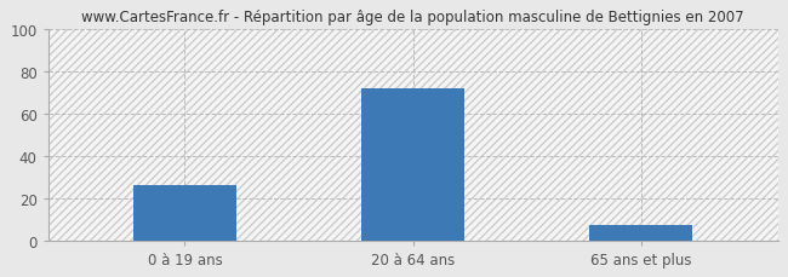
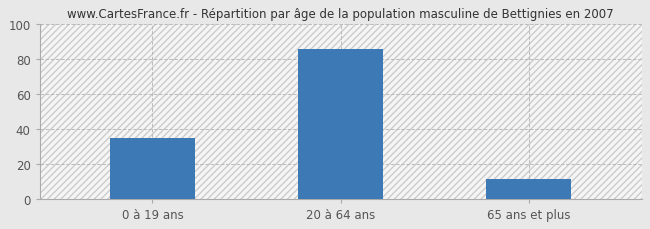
0 à 19 ans: 26 -> 35
20 à 64 ans: 72 -> 86
65 ans et plus: 7 -> 11
